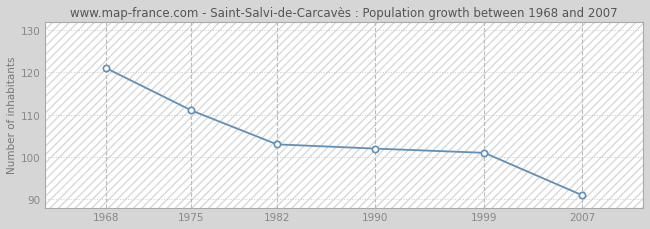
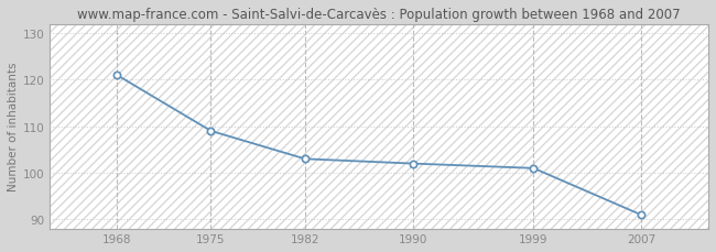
1975: 111 -> 109
